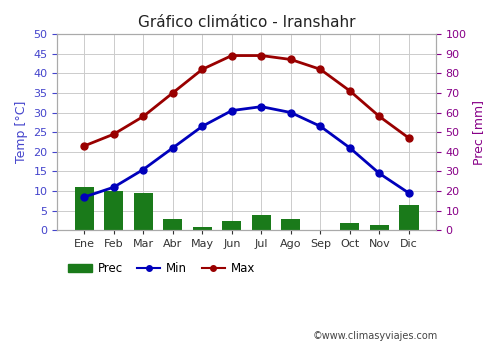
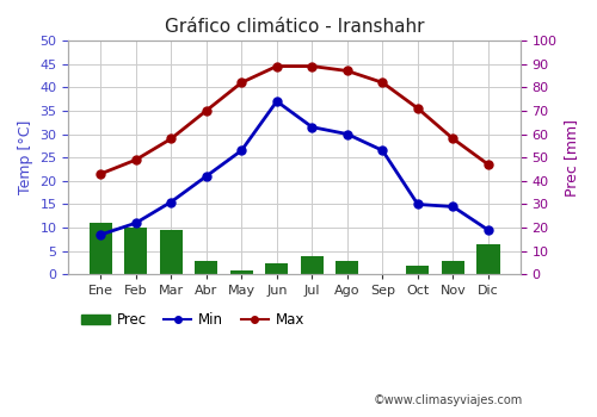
Min/Jun: 30.5 -> 37.0
Min/Oct: 21.0 -> 15.0
Prec/Nov: 1.5 -> 3.0
